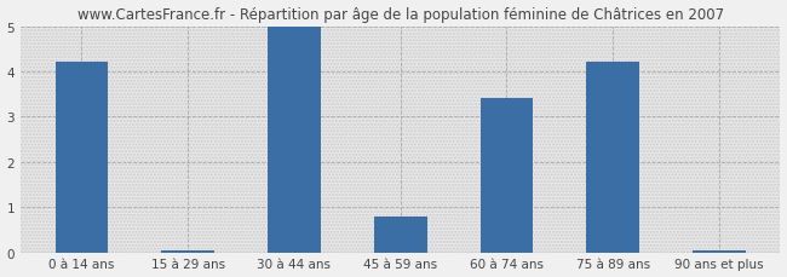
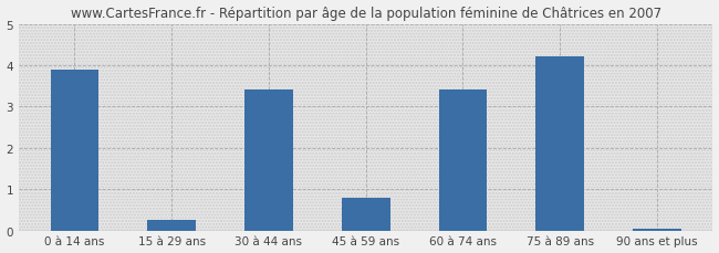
0 à 14 ans: 4.20 -> 3.90
15 à 29 ans: 0.05 -> 0.25
30 à 44 ans: 5.00 -> 3.40
